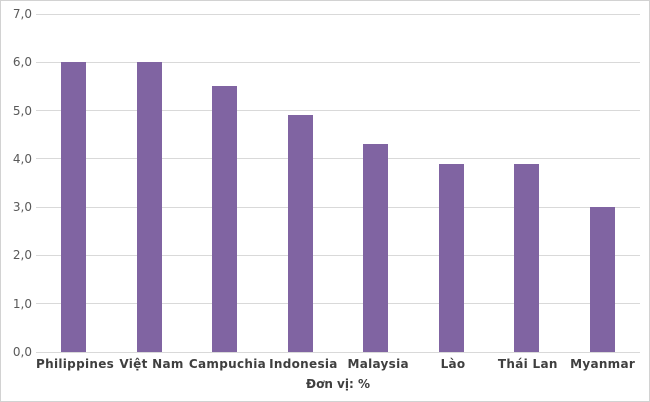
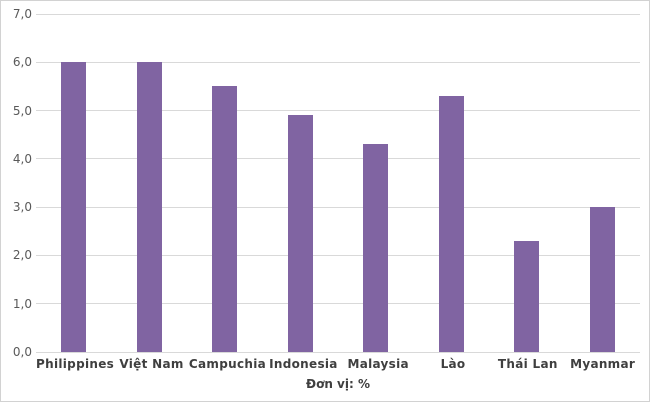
Lào: 3,9 -> 5,3
Thái Lan: 3,9 -> 2,3
